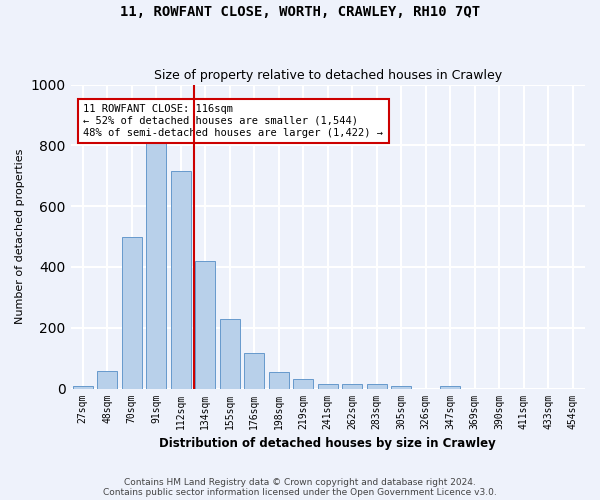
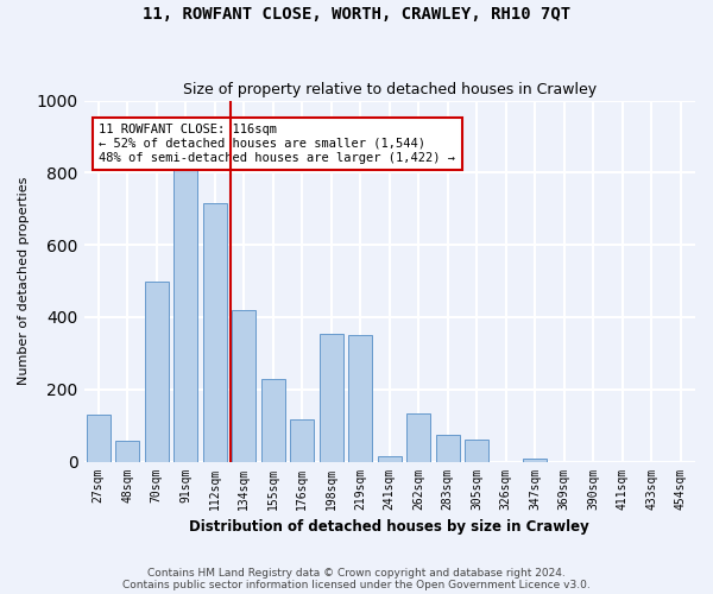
27sqm: 8 -> 130
198sqm: 55 -> 355
219sqm: 33 -> 350
262sqm: 15 -> 135
283sqm: 14 -> 75
305sqm: 8 -> 60
